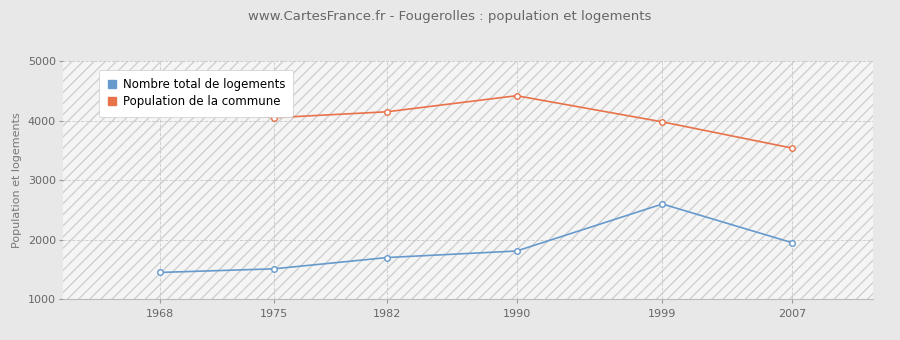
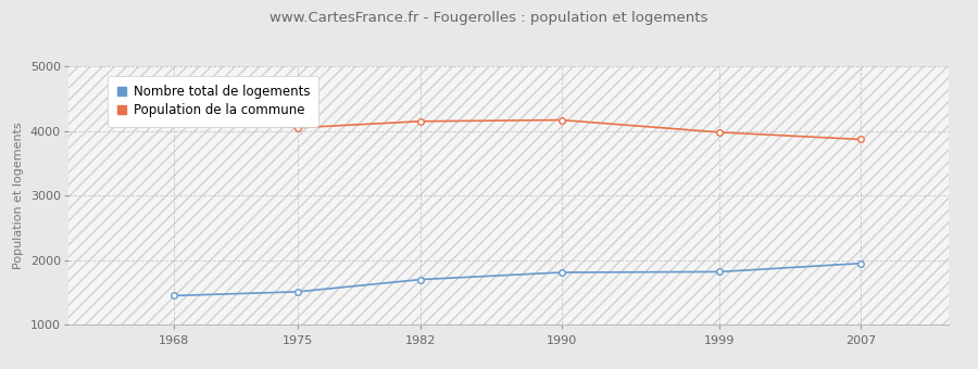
Population de la commune/1990: 4420 -> 4170
Nombre total de logements/1999: 2600 -> 1820
Population de la commune/2007: 3540 -> 3870
